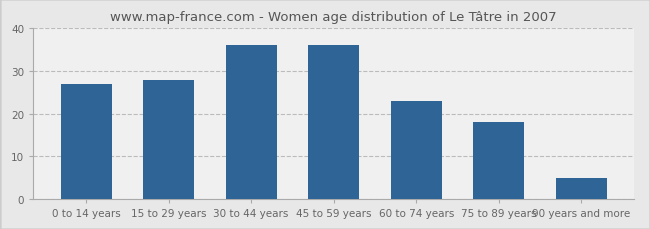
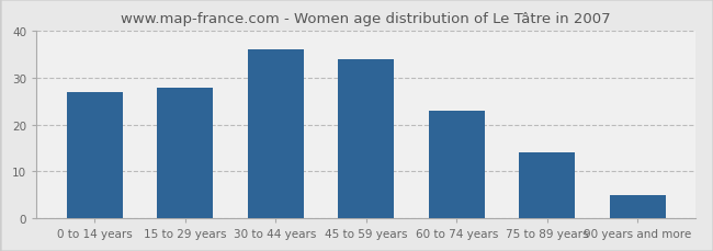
45 to 59 years: 36 -> 34
75 to 89 years: 18 -> 14
